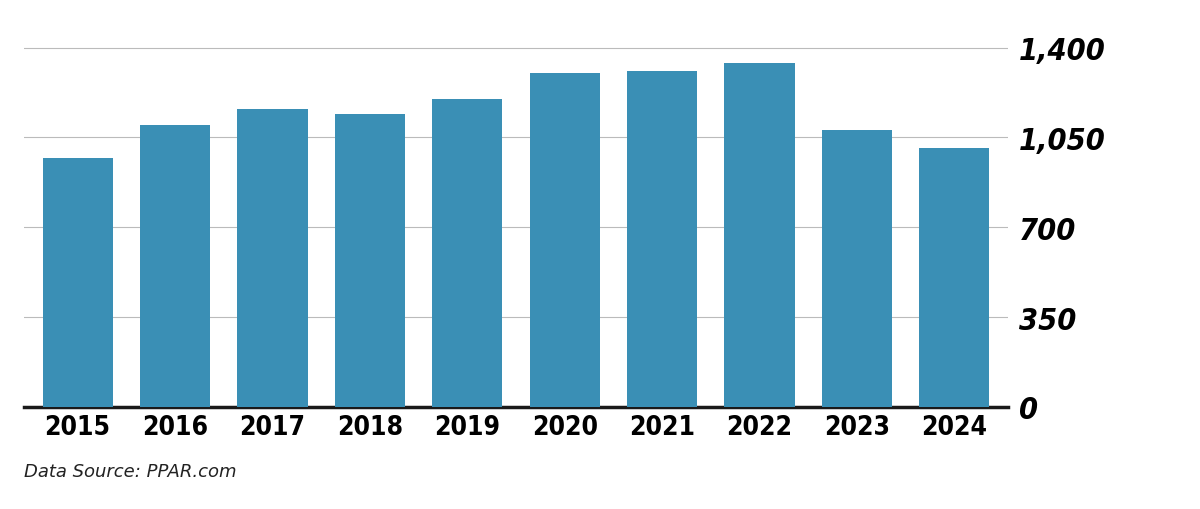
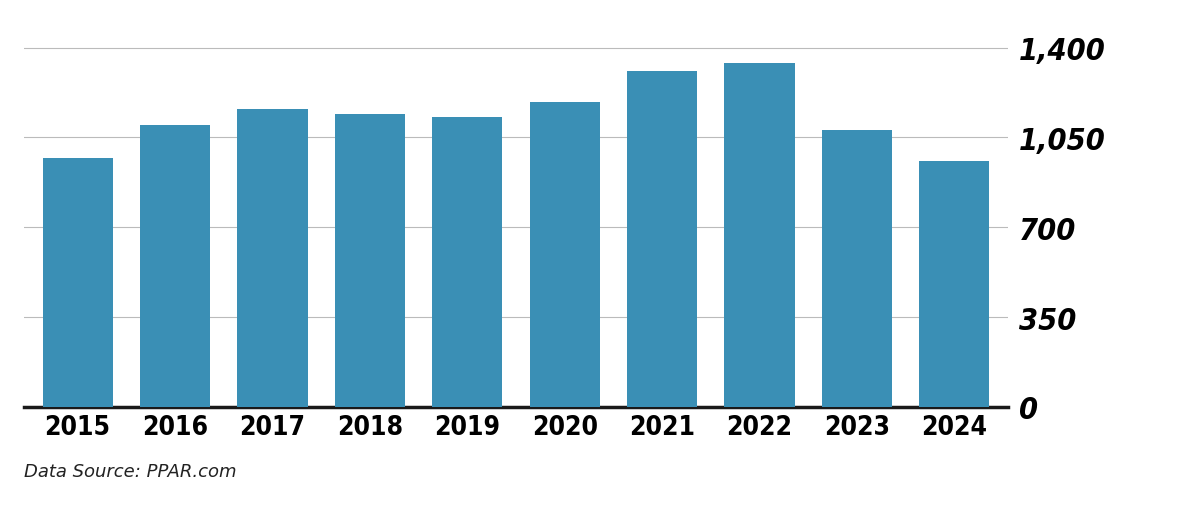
2019: 1,200 -> 1,130
2020: 1,300 -> 1,190
2024: 1,010 -> 960
